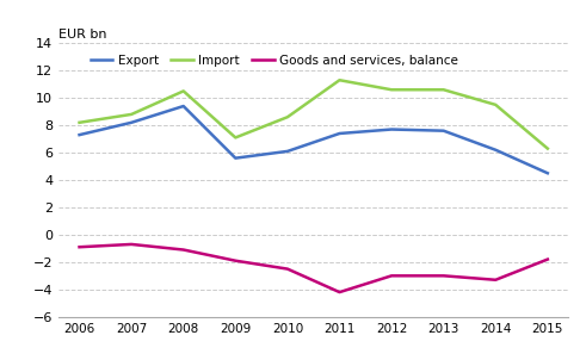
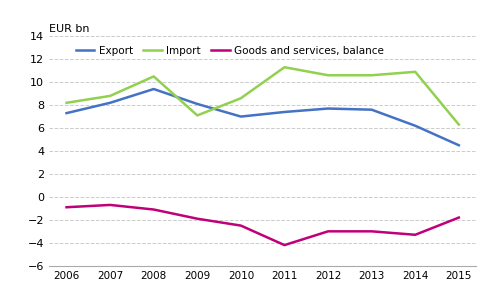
Export/2009: 5.6 -> 8.1
Export/2010: 6.1 -> 7.0
Import/2014: 9.5 -> 10.9
